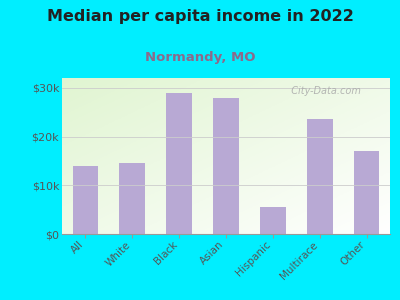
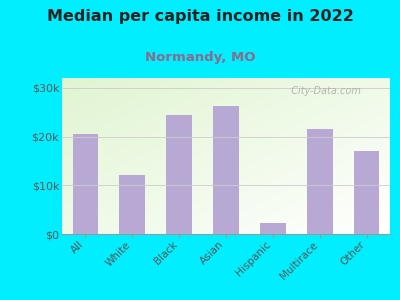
All: $14.0k -> $20.5k
White: $14.5k -> $12.2k
Black: $29.0k -> $24.5k
Asian: $28.0k -> $26.2k
Hispanic: $5.5k -> $2.2k
Multirace: $23.5k -> $21.5k
